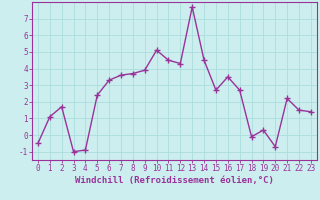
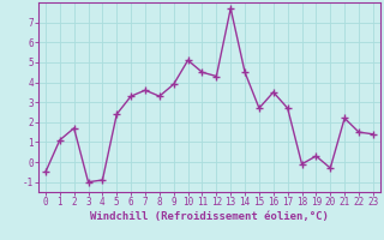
8: 3.7 -> 3.3
20: -0.7 -> -0.3
